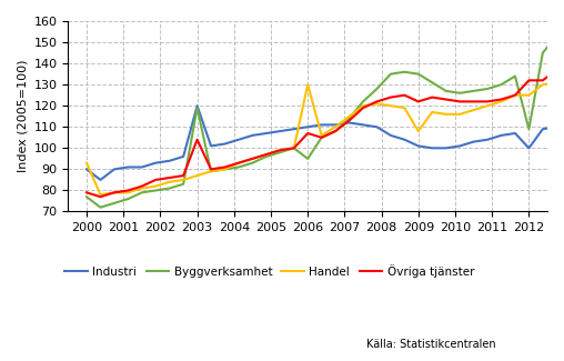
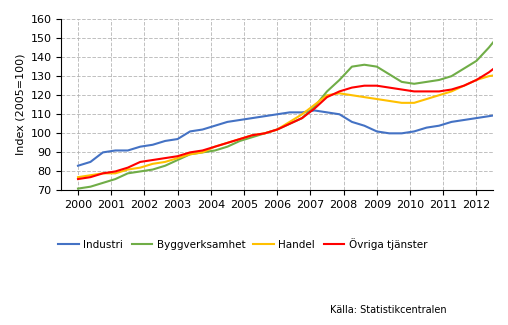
Industri/2000: 90 -> 83
Byggverksamhet/2000: 77 -> 71
Handel/2000: 93 -> 77
Övriga tjänster/2000: 79 -> 76
Industri/2003: 120 -> 97
Byggverksamhet/2003: 119 -> 86
Övriga tjänster/2003: 104 -> 88
Byggverksamhet/2006: 95 -> 102
Handel/2006: 130 -> 102
Övriga tjänster/2006: 107 -> 102
Handel/2009: 108 -> 118
Övriga tjänster/2009: 122 -> 125
Industri/2012: 100 -> 108
Byggverksamhet/2012: 109 -> 138
Handel/2012: 125 -> 128
Övriga tjänster/2012: 132 -> 128
